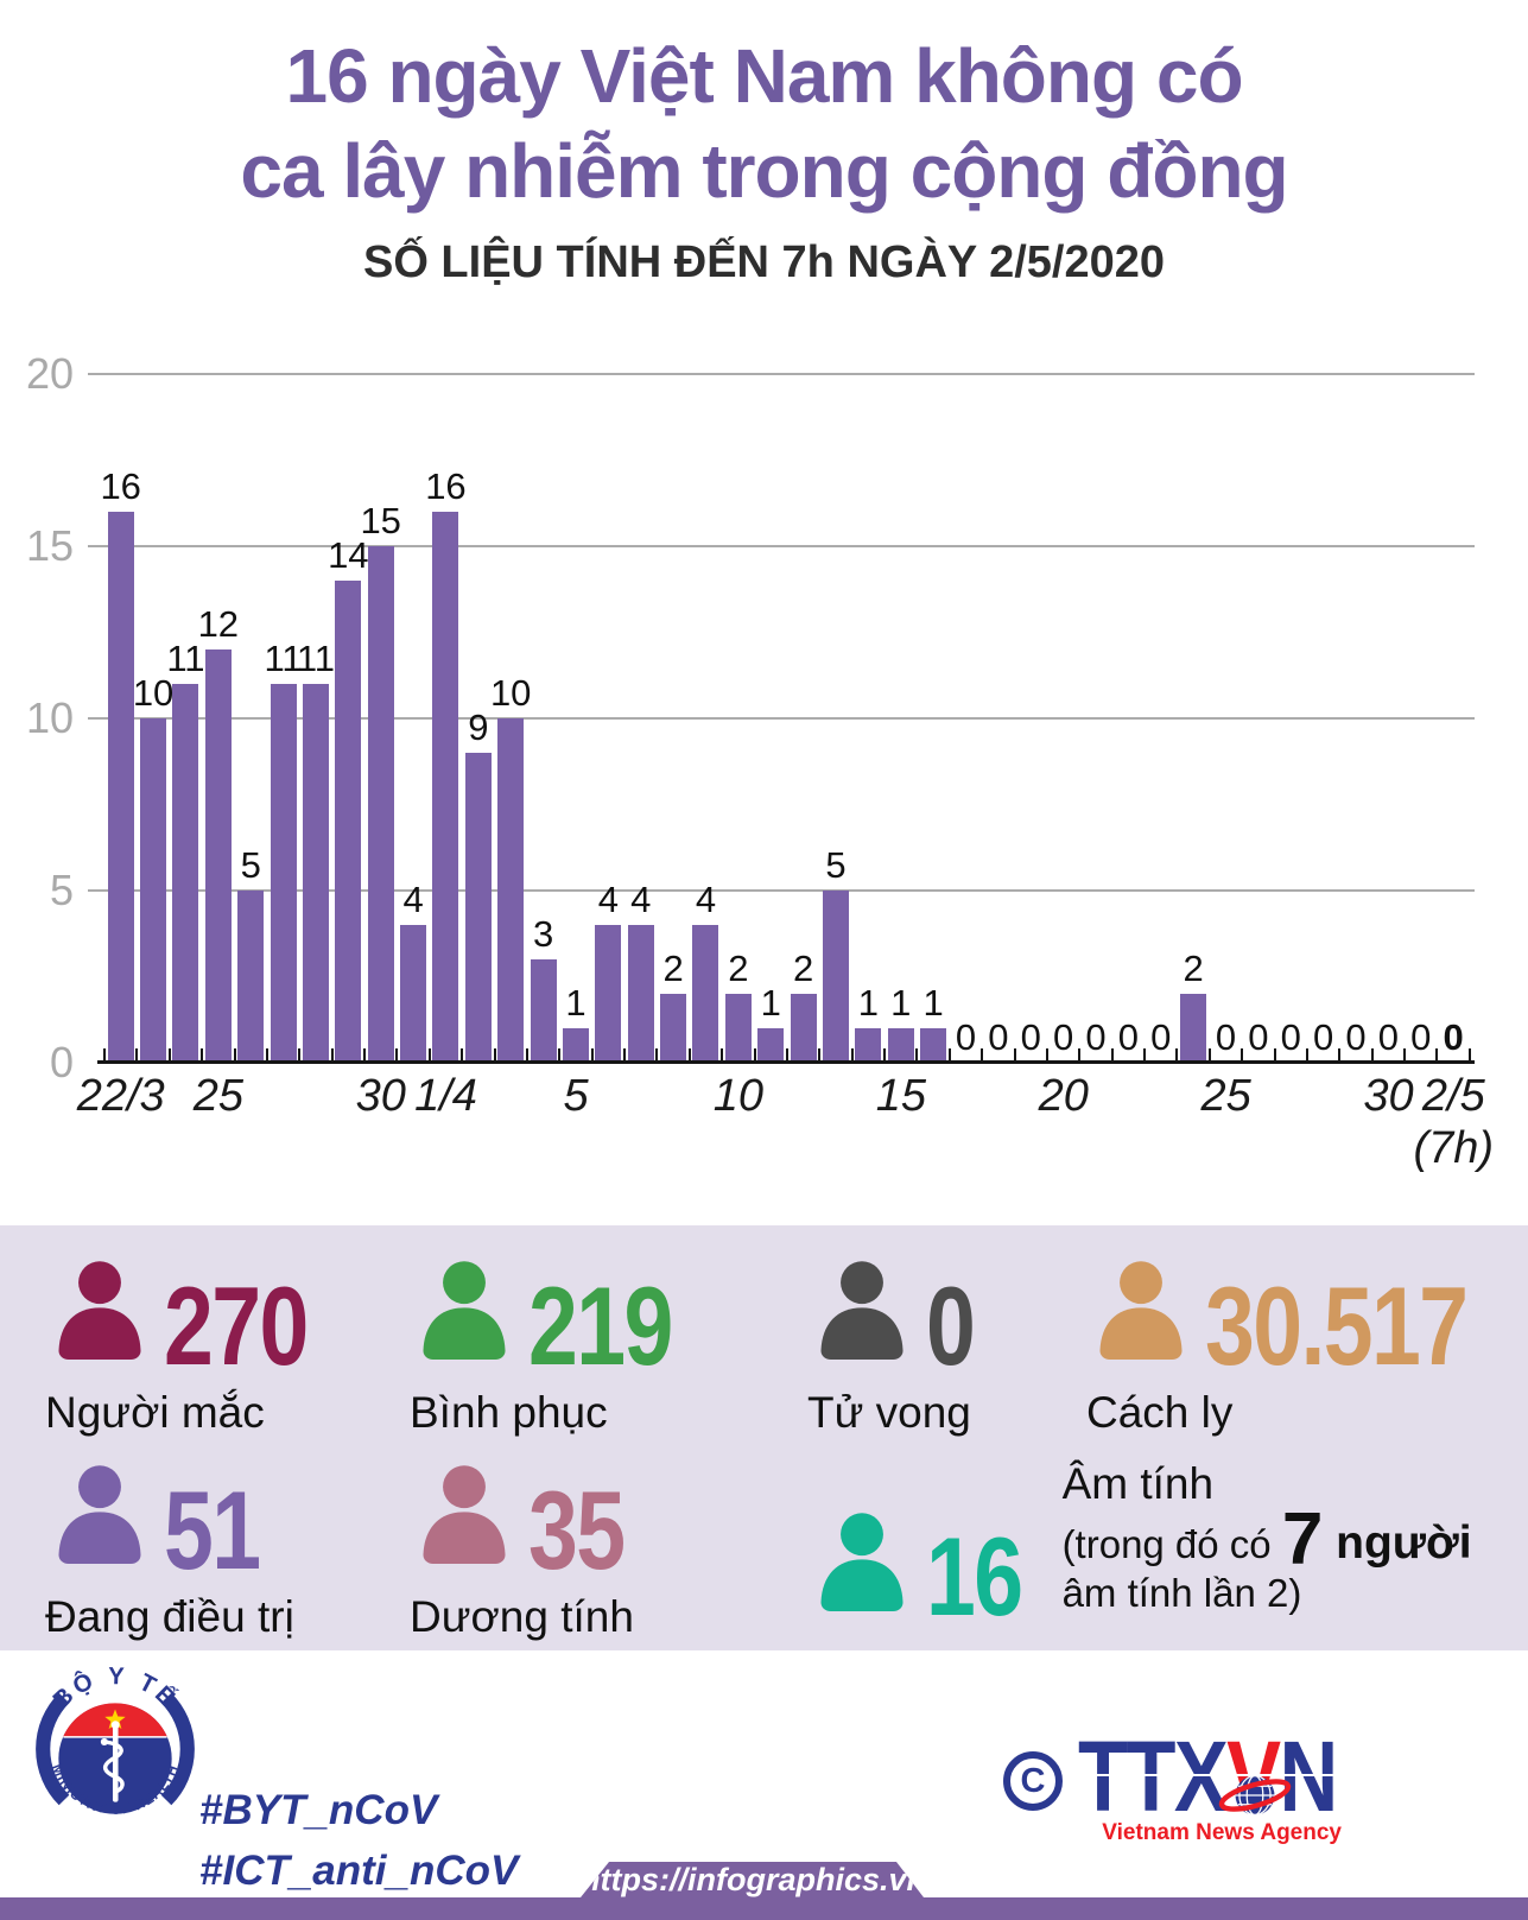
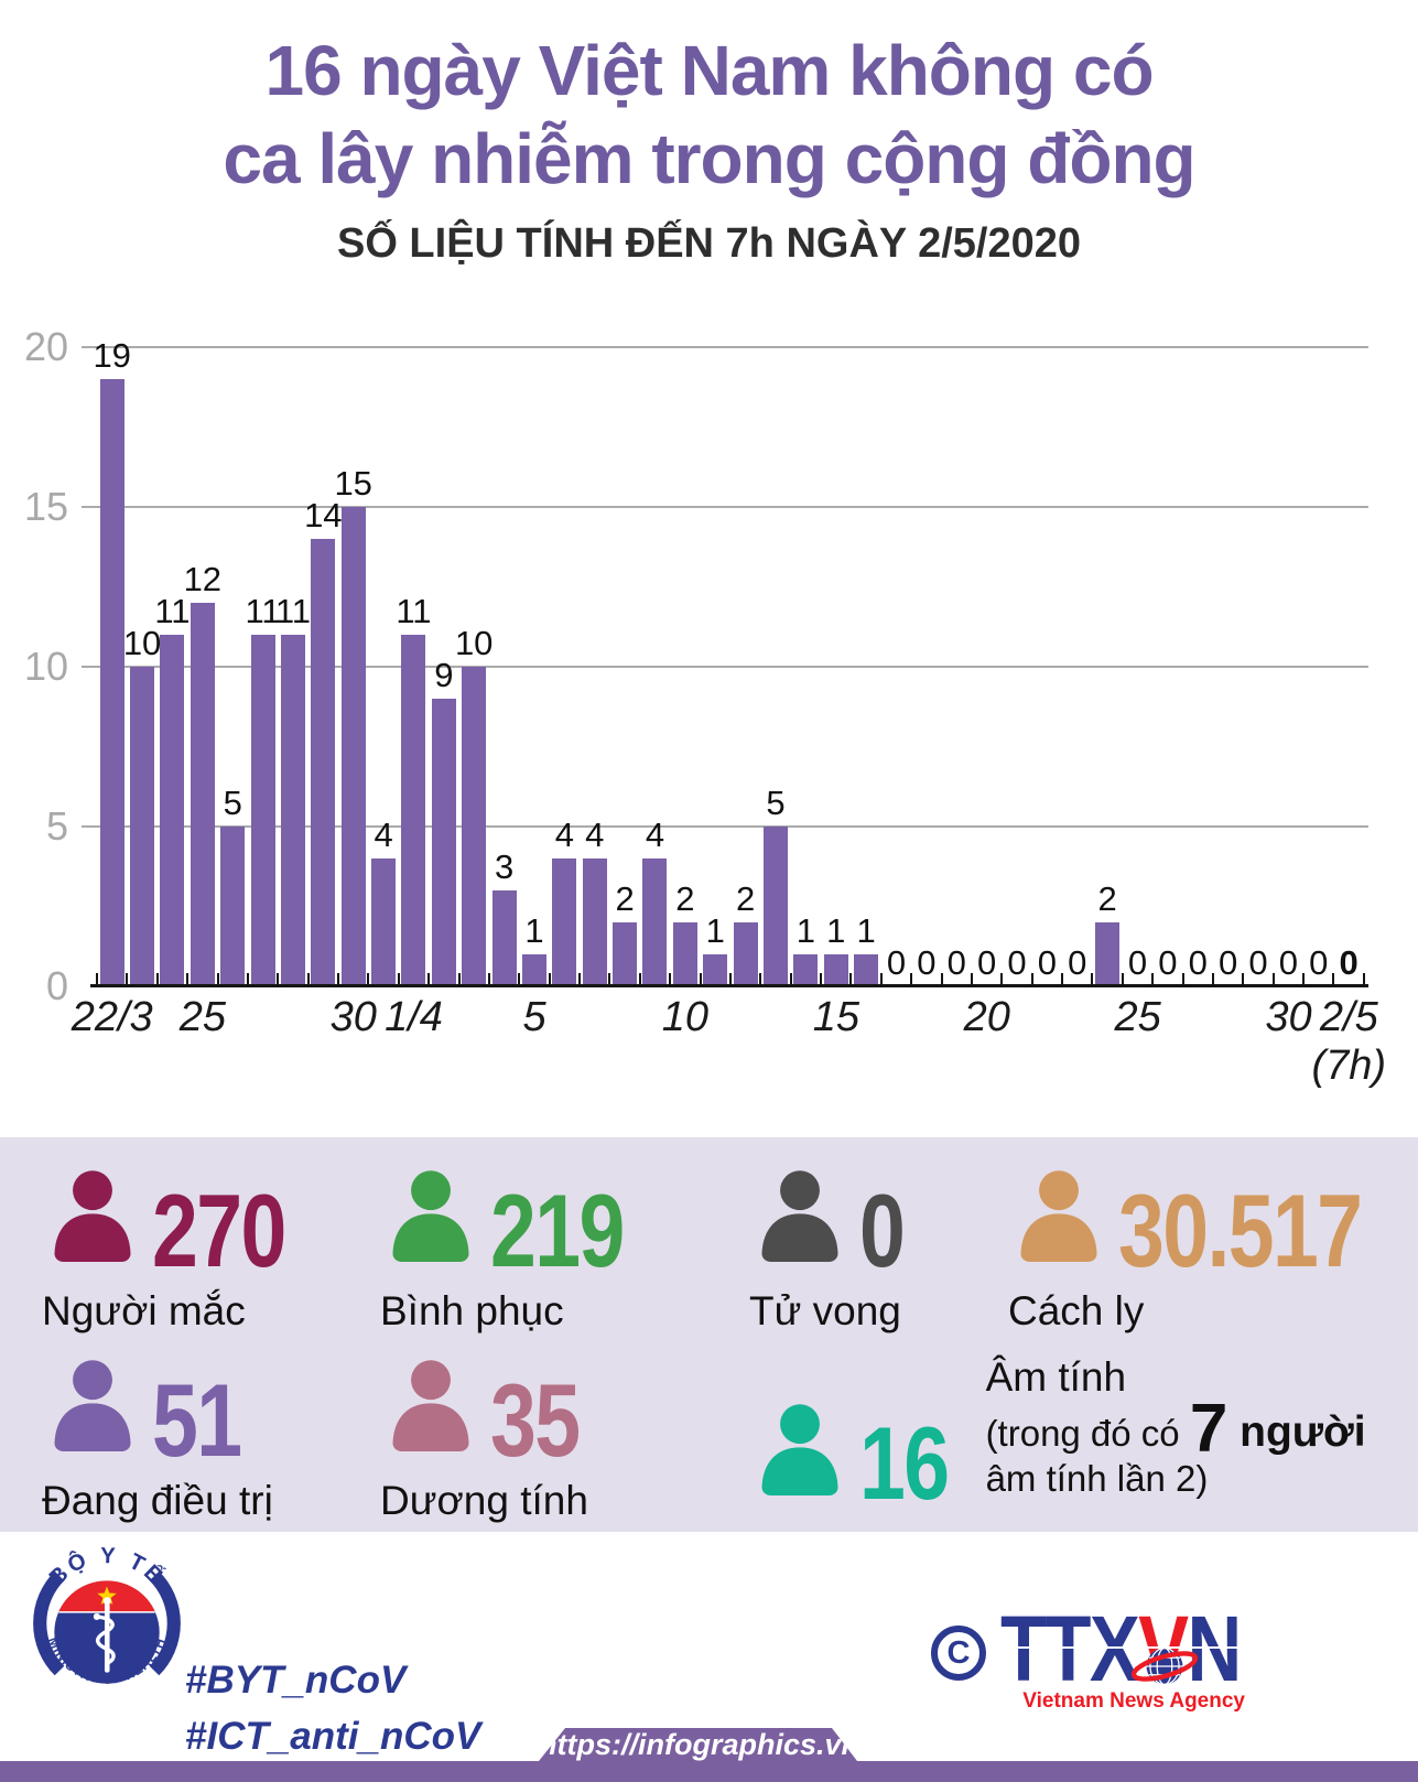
22/3: 16 -> 19
1/4: 16 -> 11
